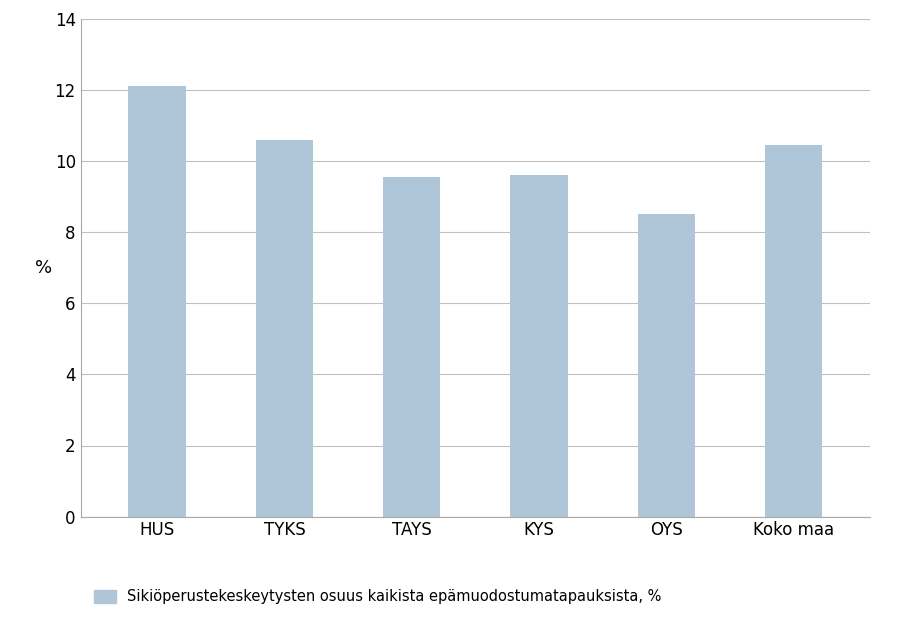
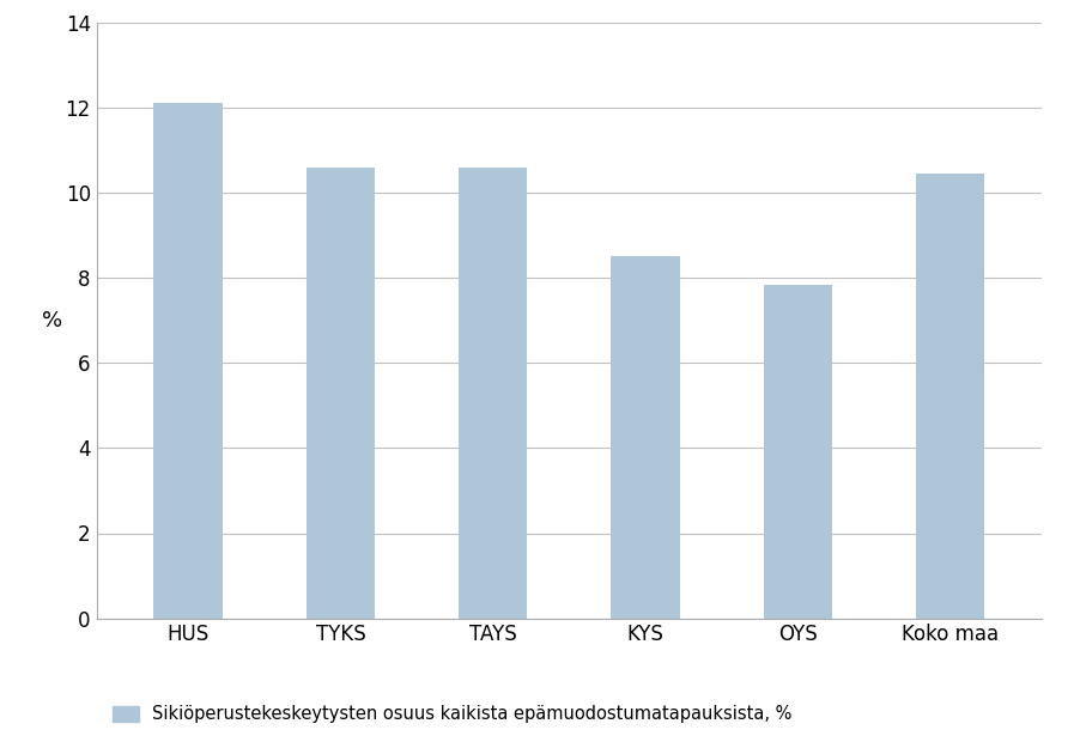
TAYS: 9.55 -> 10.60
KYS: 9.60 -> 8.50
OYS: 8.50 -> 7.85
